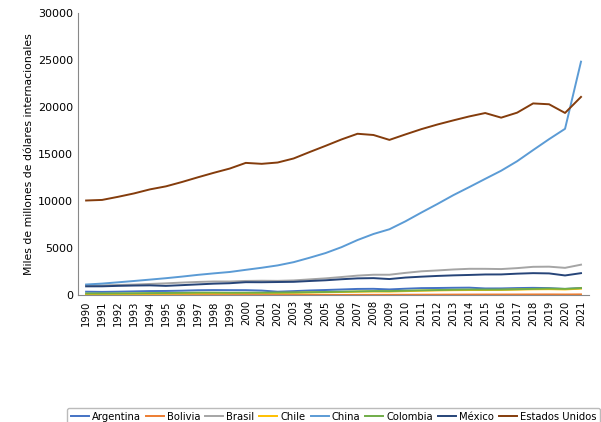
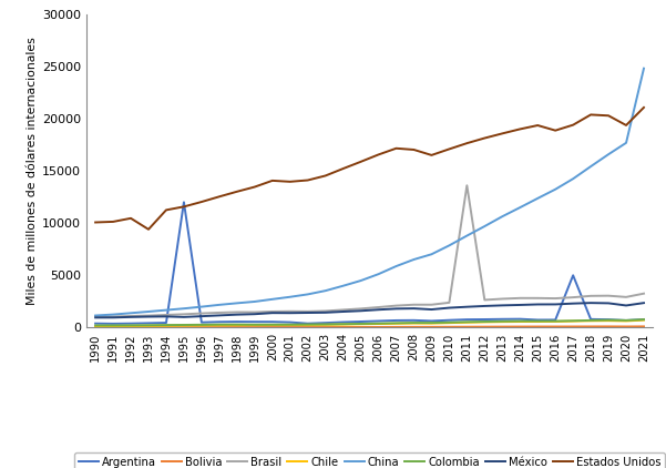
Estados Unidos/1993: 10800 -> 9400
Argentina/1995: 500 -> 12000
Brasil/2011: 2600 -> 13600
Argentina/2017: 800 -> 5000
